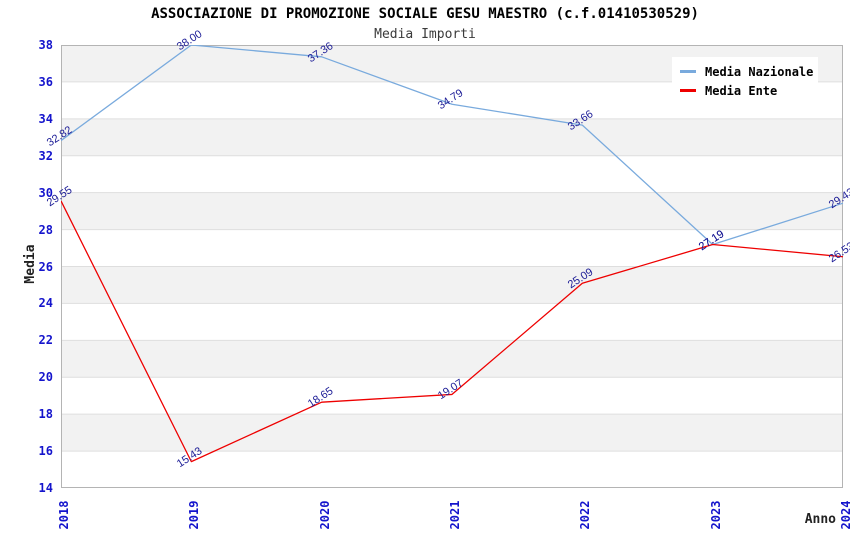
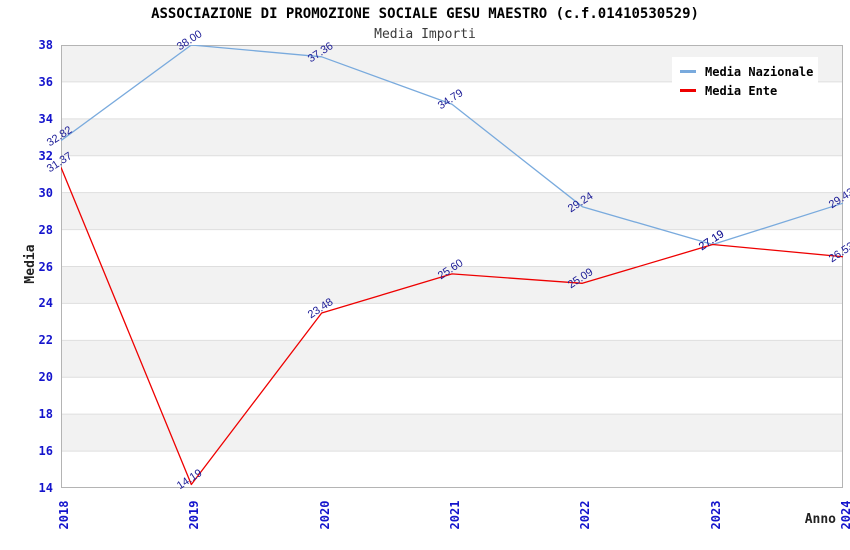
Media Ente/2018: 29.55 -> 31.37
Media Ente/2019: 15.43 -> 14.19
Media Ente/2020: 18.65 -> 23.48
Media Ente/2021: 19.07 -> 25.60
Media Nazionale/2022: 33.66 -> 29.24
